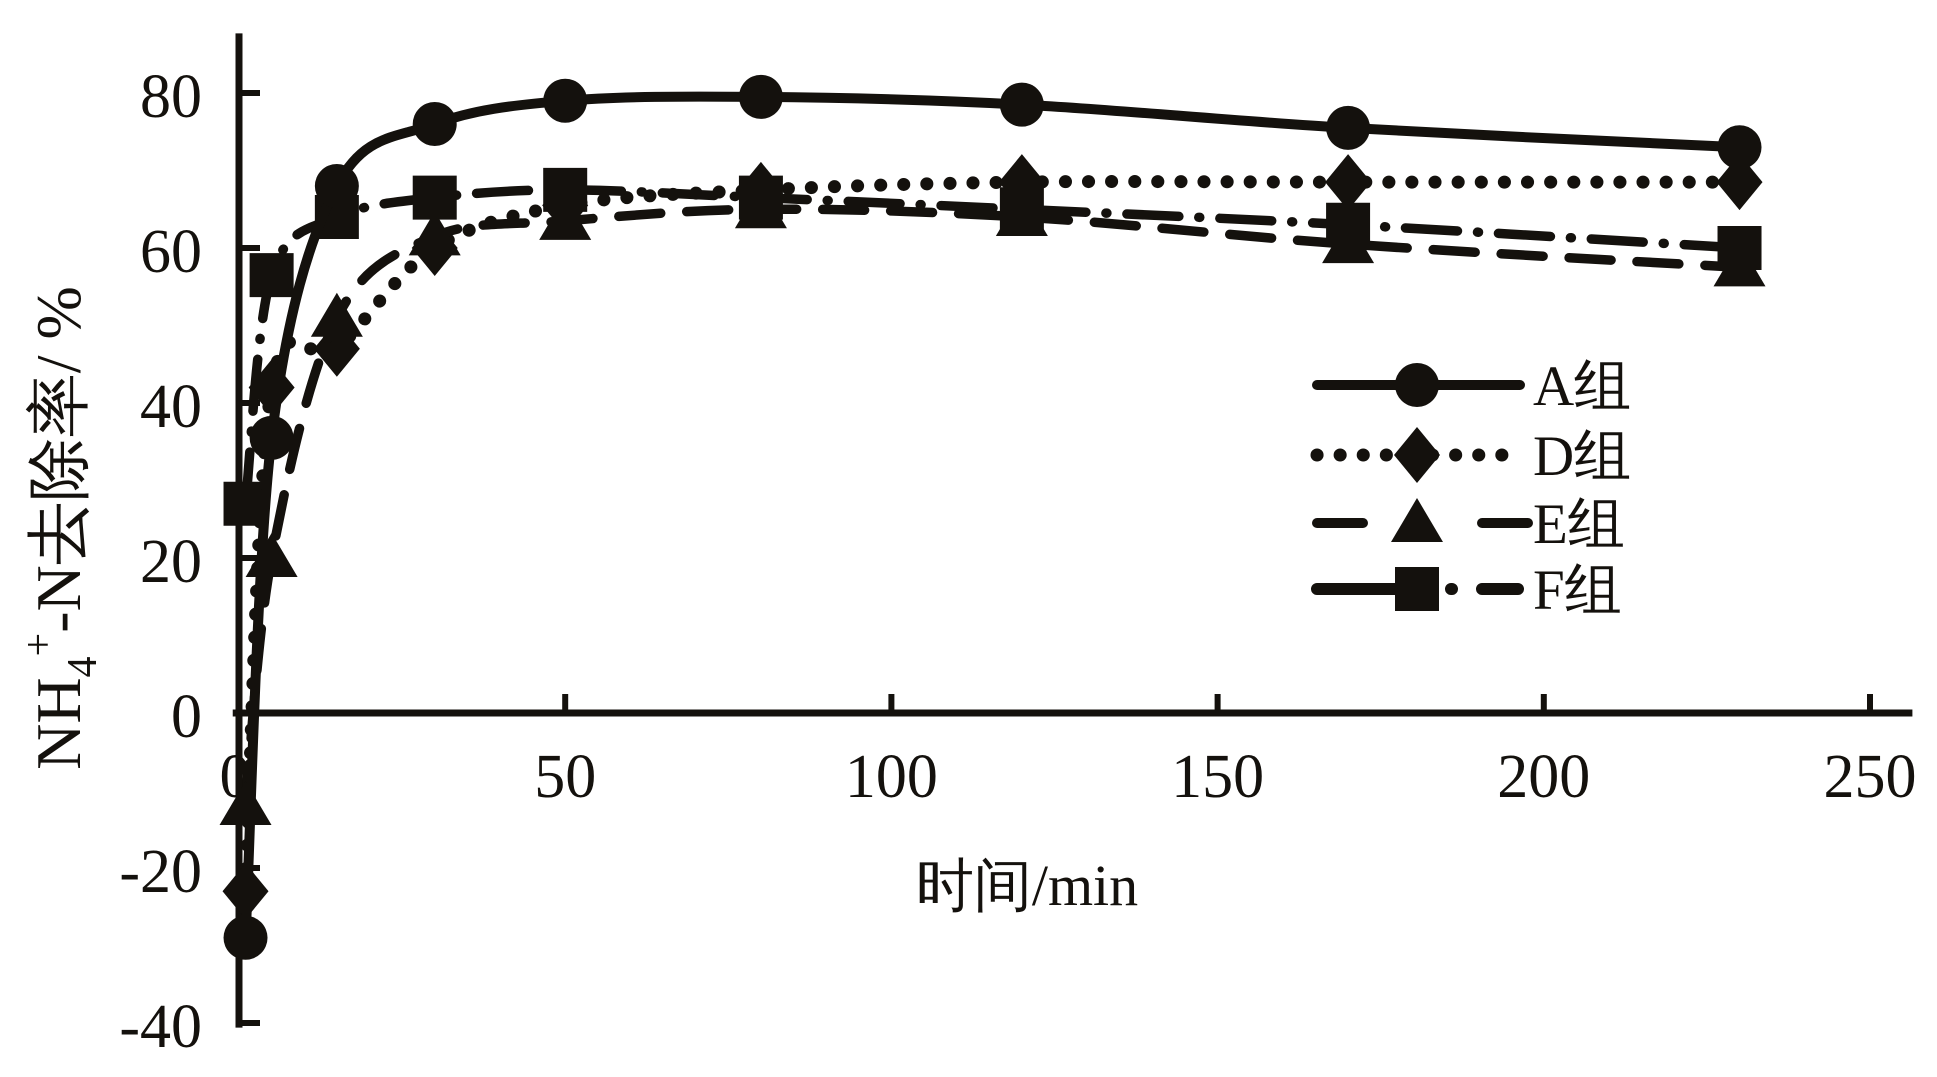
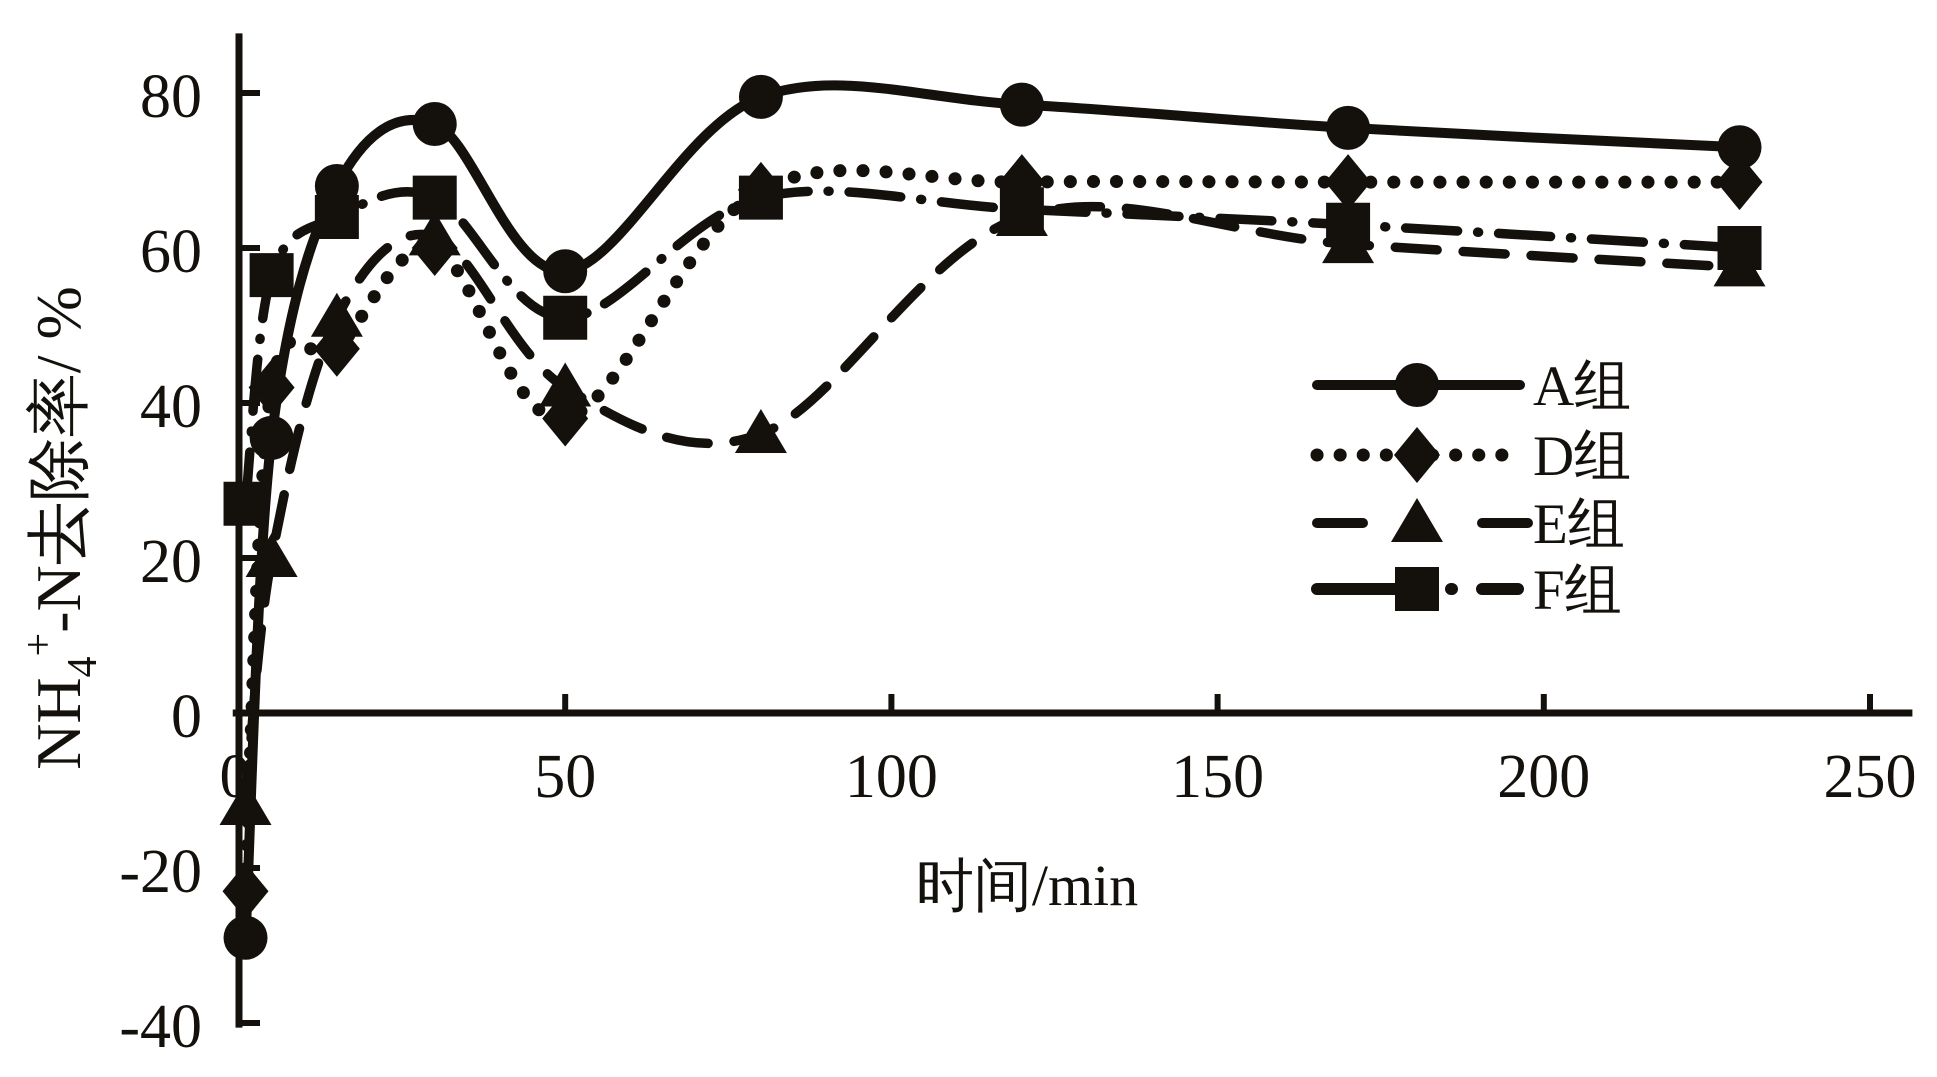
A组/50: 79 -> 57
D组/50: 66 -> 38
E组/50: 64 -> 42
F组/50: 68 -> 51
E组/80: 65 -> 36
